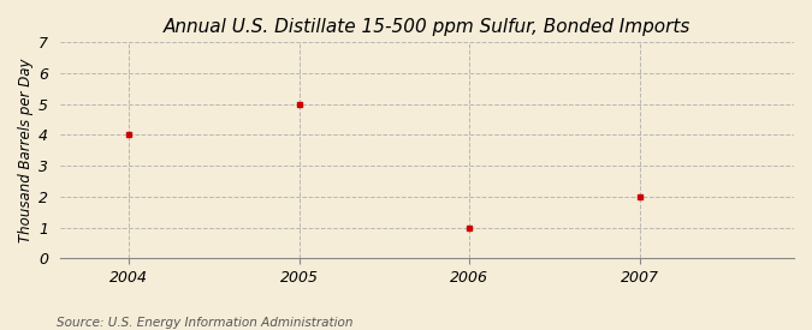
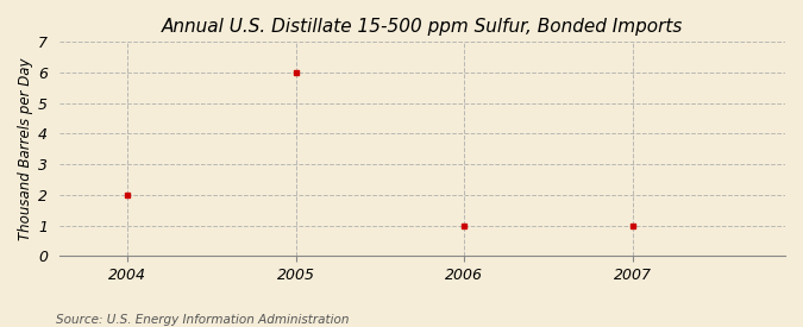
2004: 4 -> 2
2005: 5 -> 6
2007: 2 -> 1
